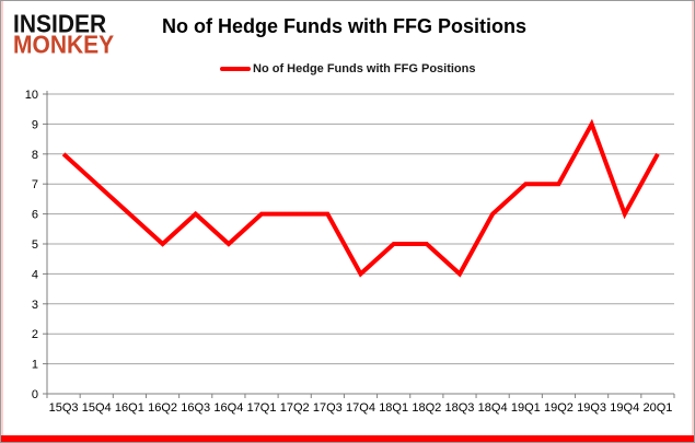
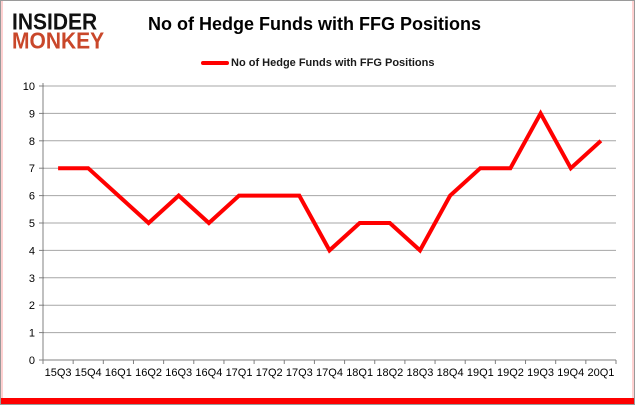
15Q3: 8 -> 7
19Q4: 6 -> 7
